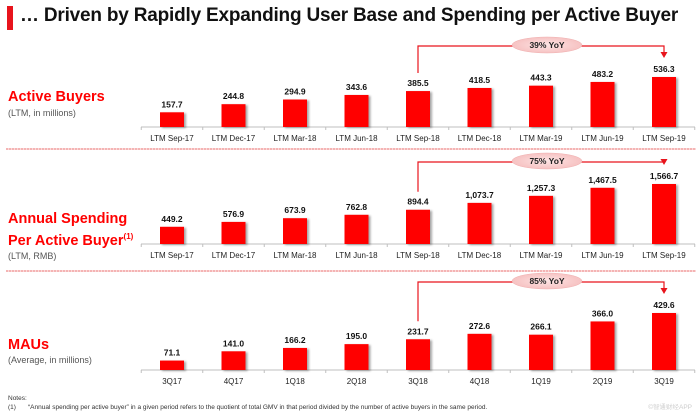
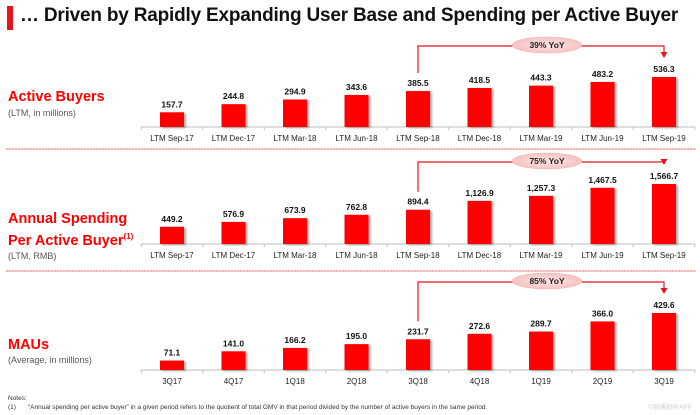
Annual Spending Per Active Buyer/LTM Dec-18: 1,073.7 -> 1,126.9
MAUs/1Q19: 266.1 -> 289.7
